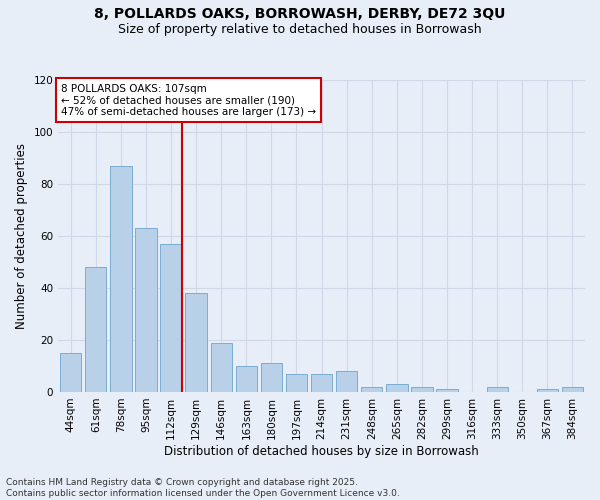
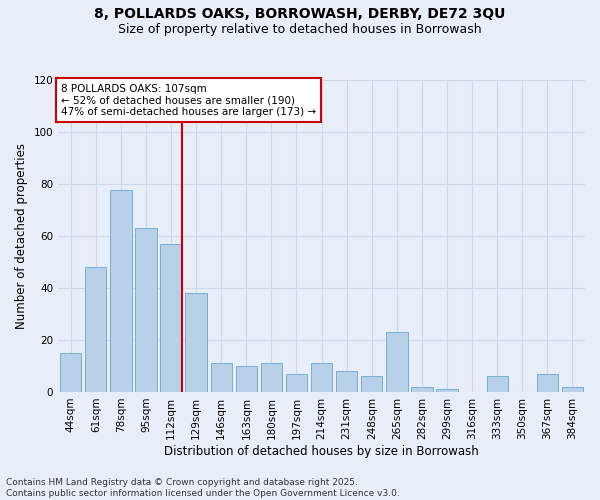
78sqm: 87 -> 78
146sqm: 19 -> 11
214sqm: 7 -> 11
248sqm: 2 -> 6
265sqm: 3 -> 23
333sqm: 2 -> 6
367sqm: 1 -> 7
